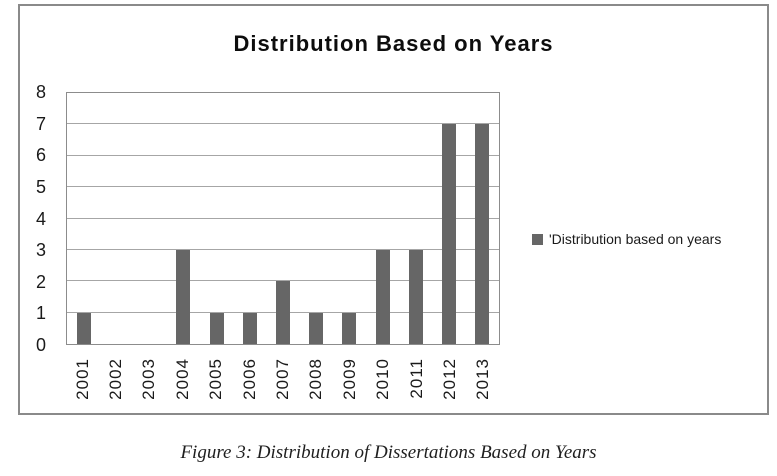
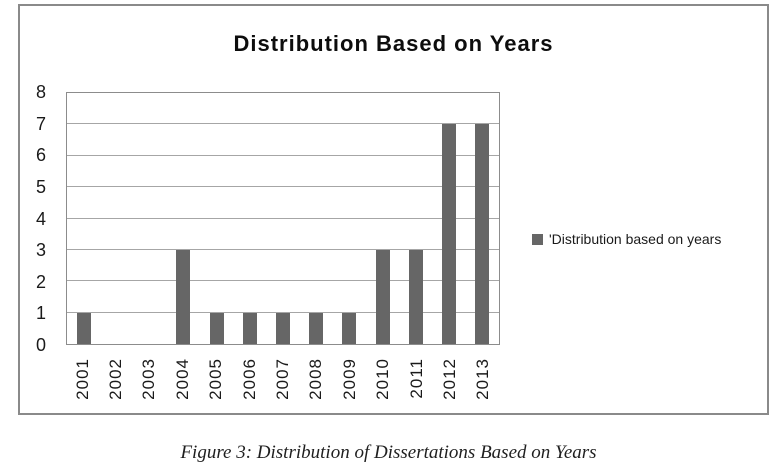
2007: 2 -> 1
